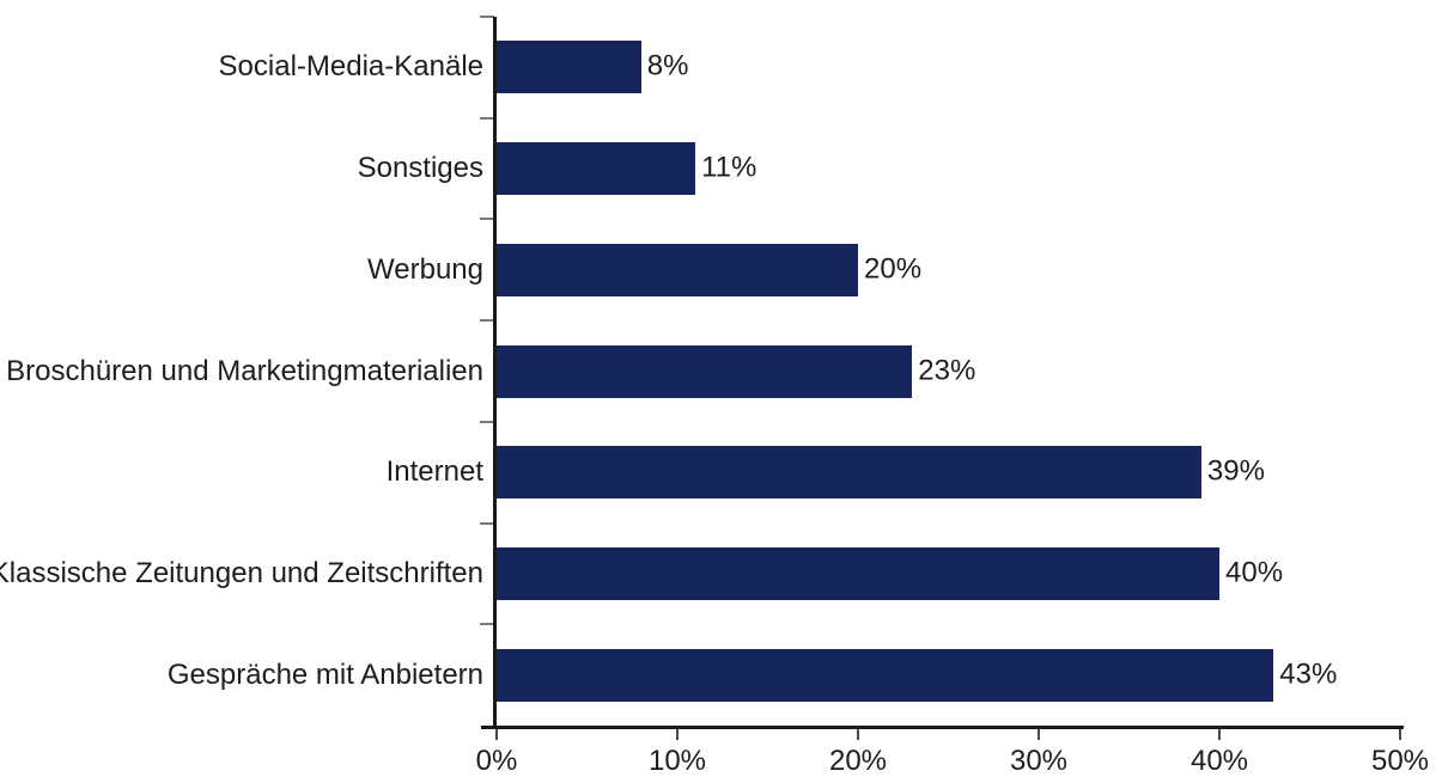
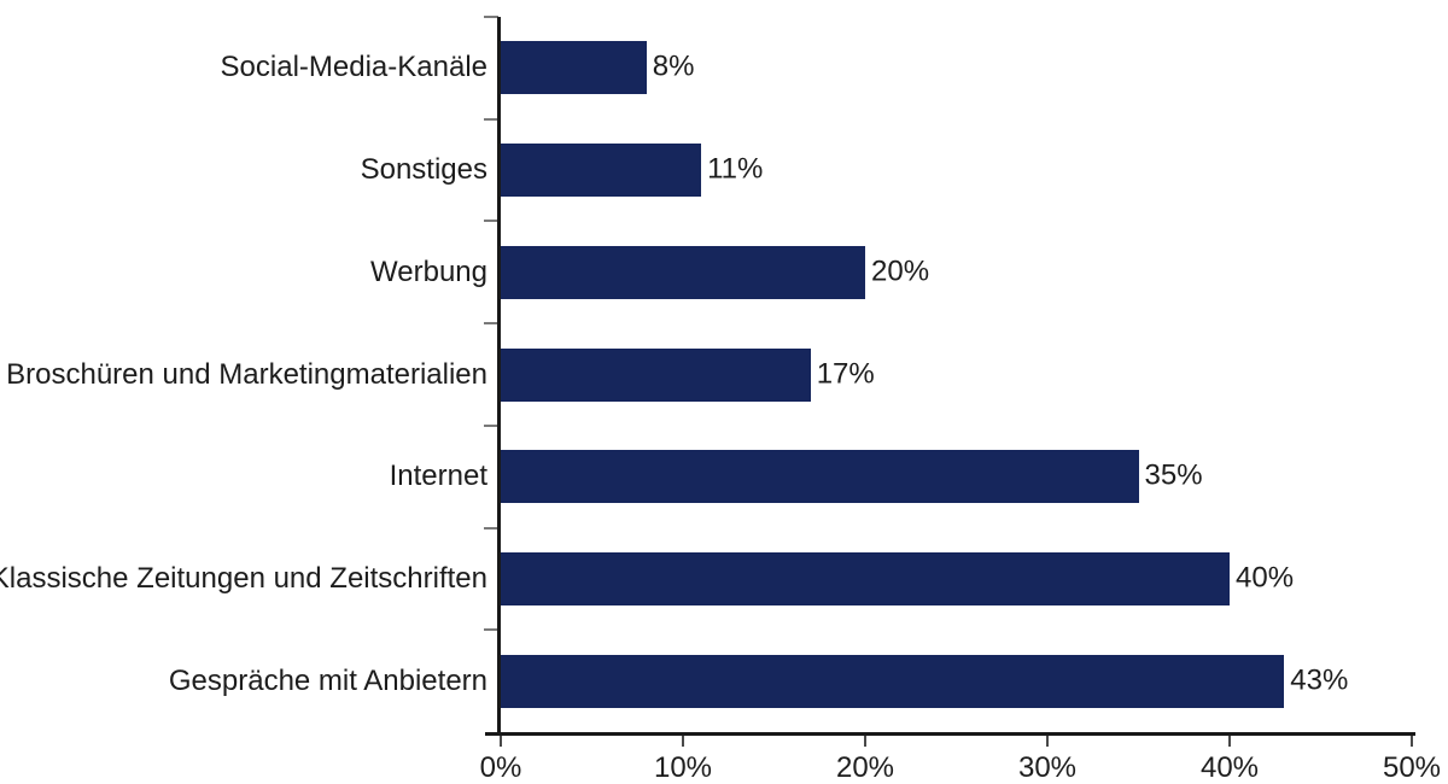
Broschüren und Marketingmaterialien: 23% -> 17%
Internet: 39% -> 35%
